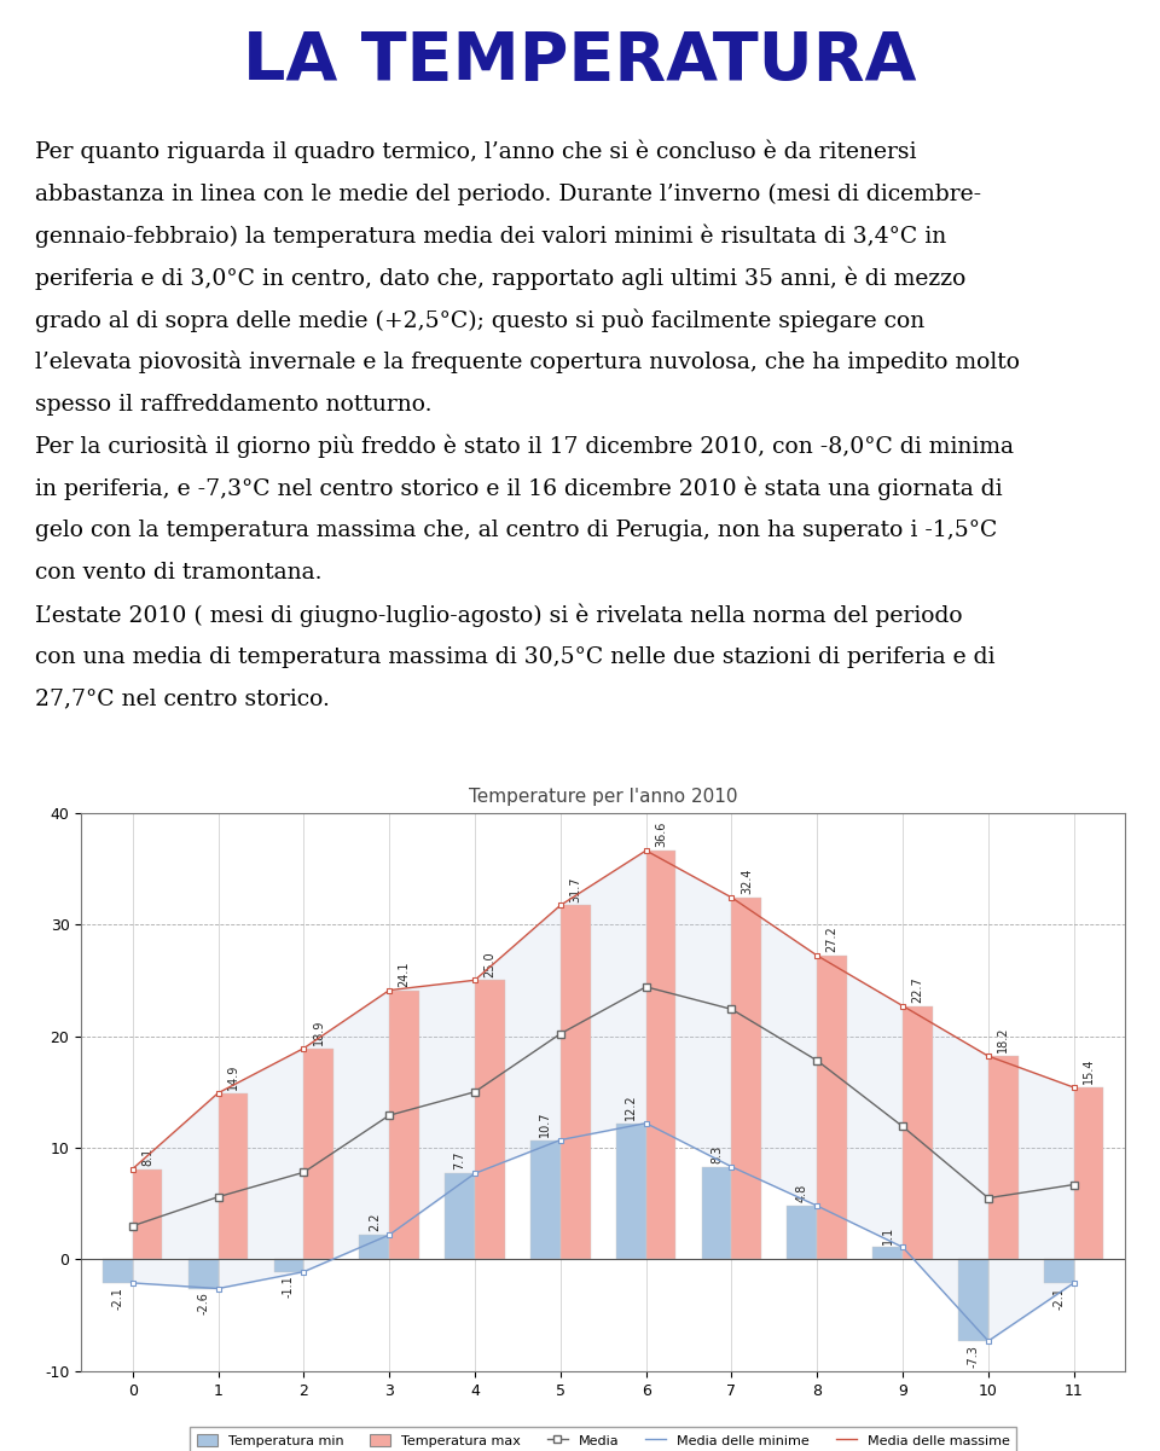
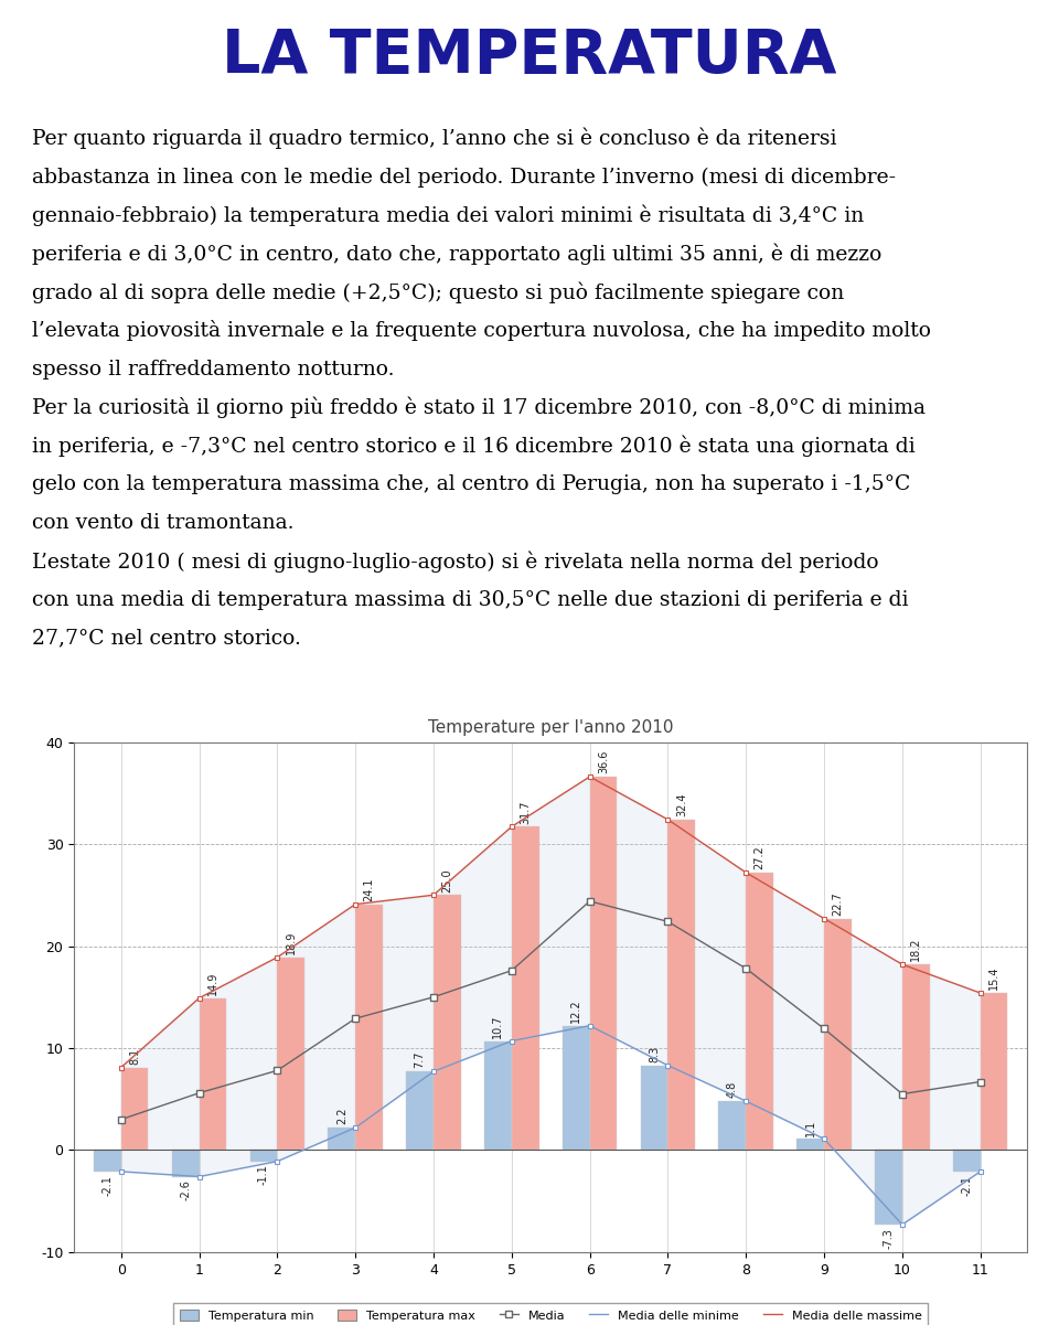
Media/5: 20.2 -> 17.6
